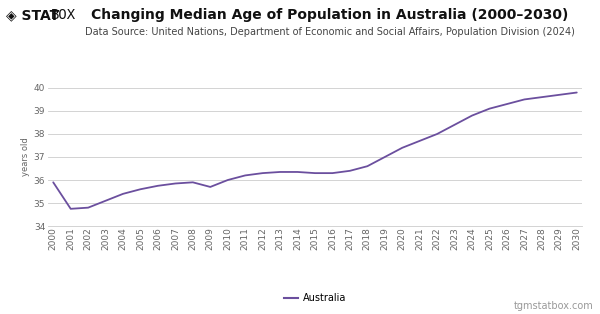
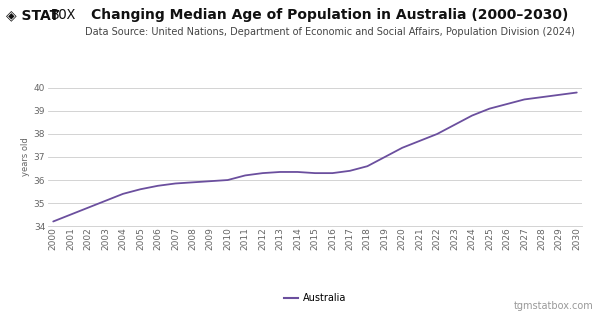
2000: 35.90 -> 34.20
2001: 34.75 -> 34.50
2009: 35.70 -> 35.95
